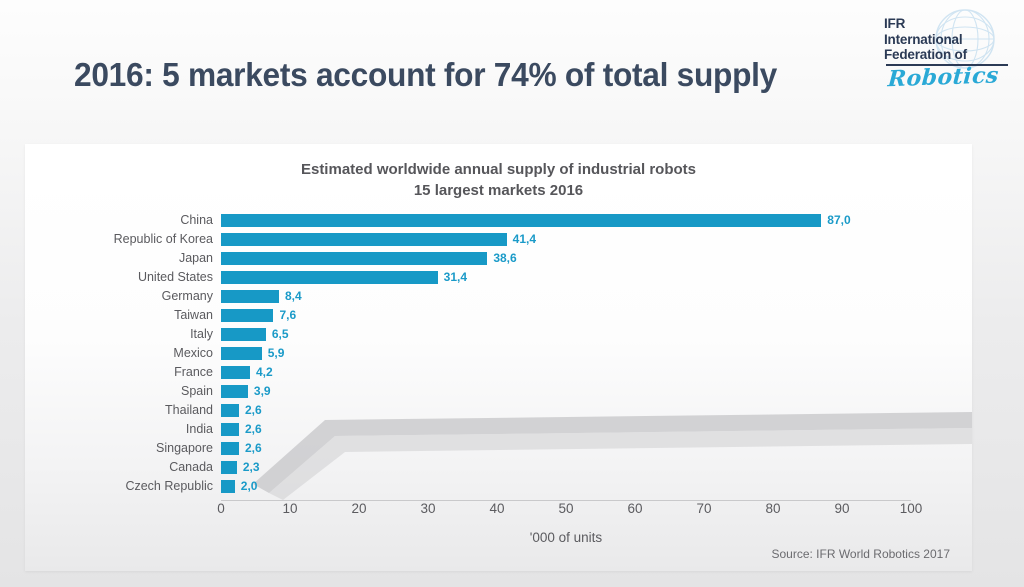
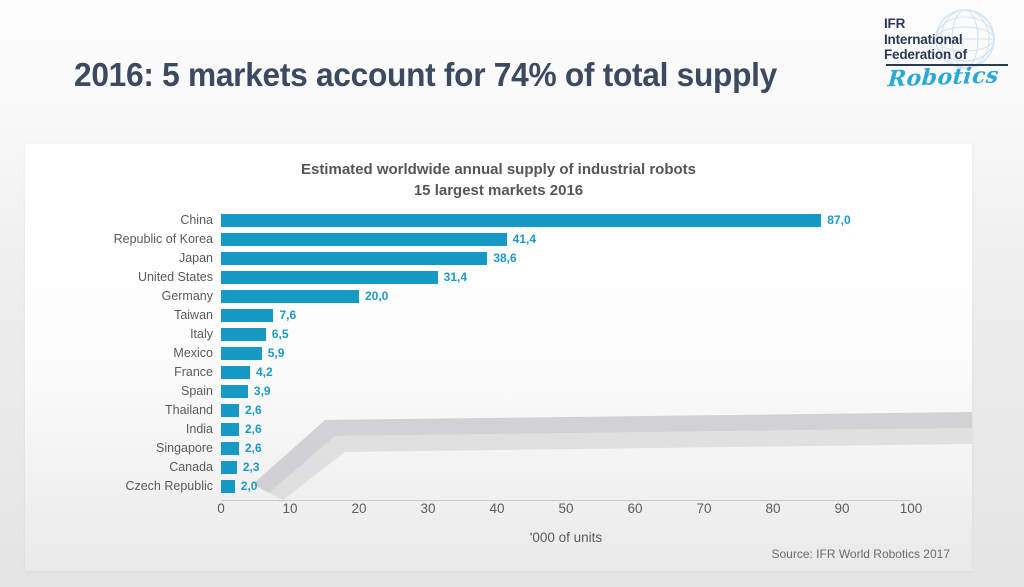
Germany: 8,4 -> 20,0
